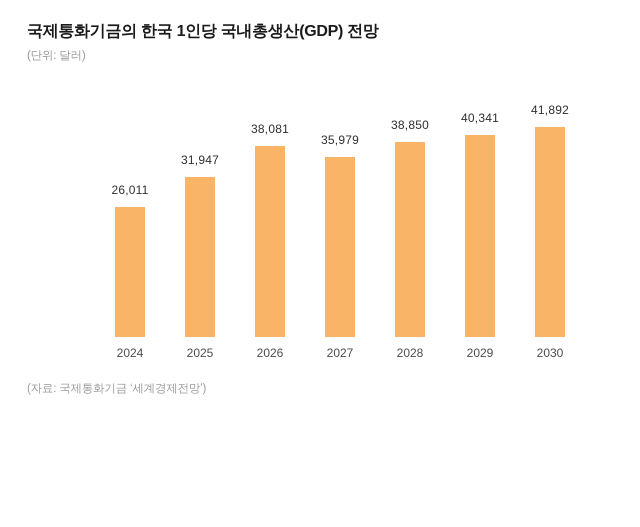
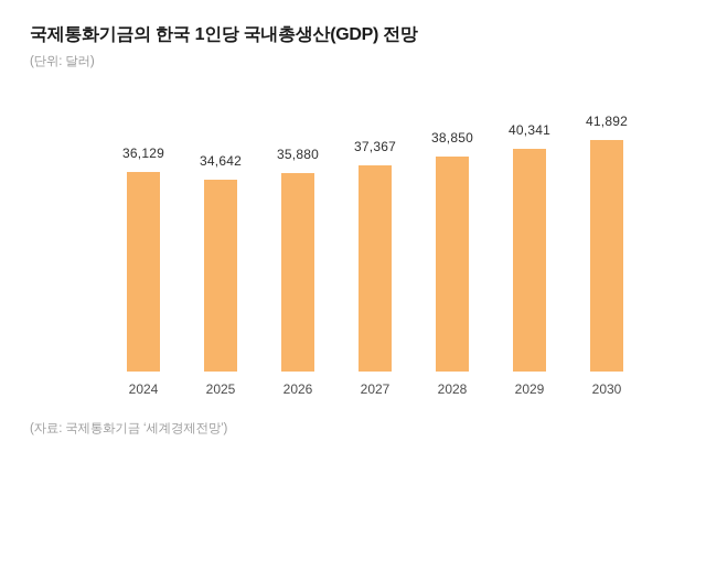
2024: 26,011 -> 36,129
2025: 31,947 -> 34,642
2026: 38,081 -> 35,880
2027: 35,979 -> 37,367
